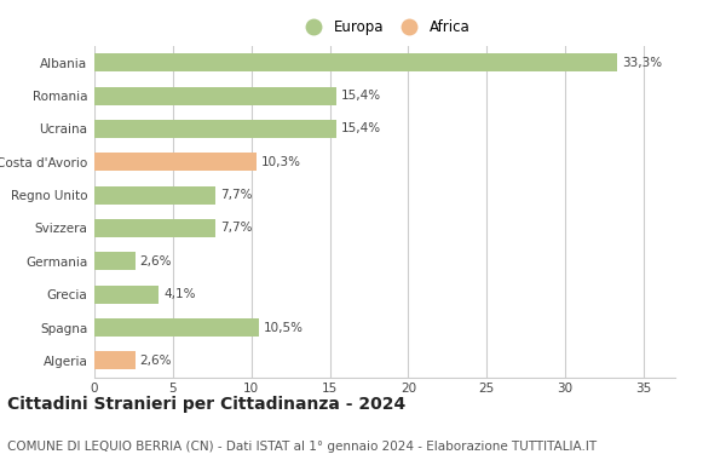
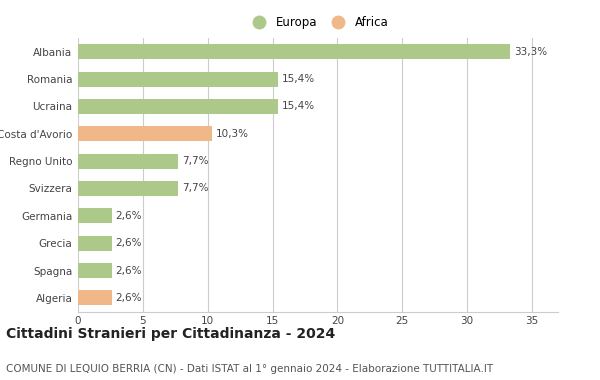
Grecia: 4,1% -> 2,6%
Spagna: 10,5% -> 2,6%
